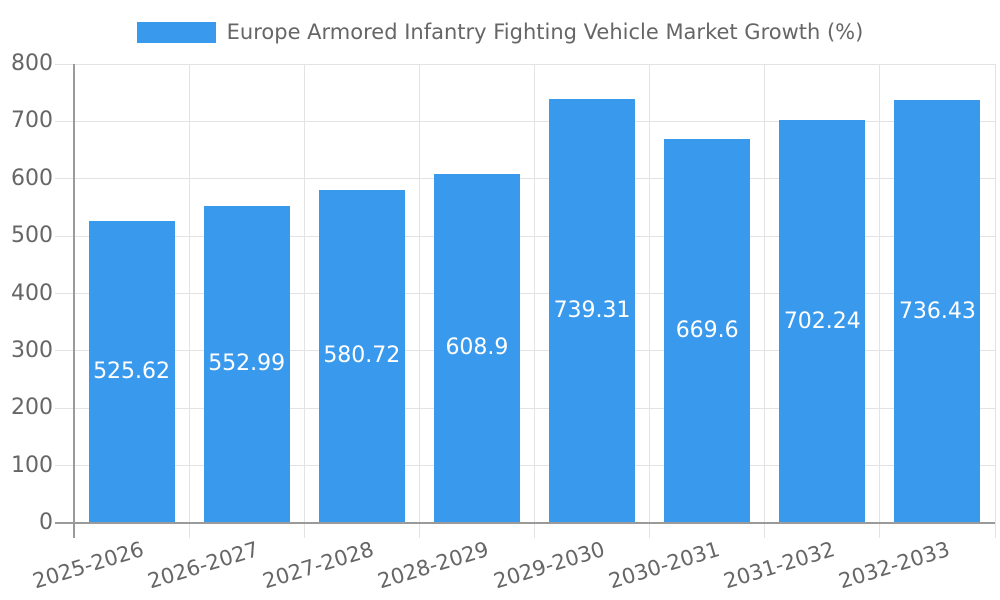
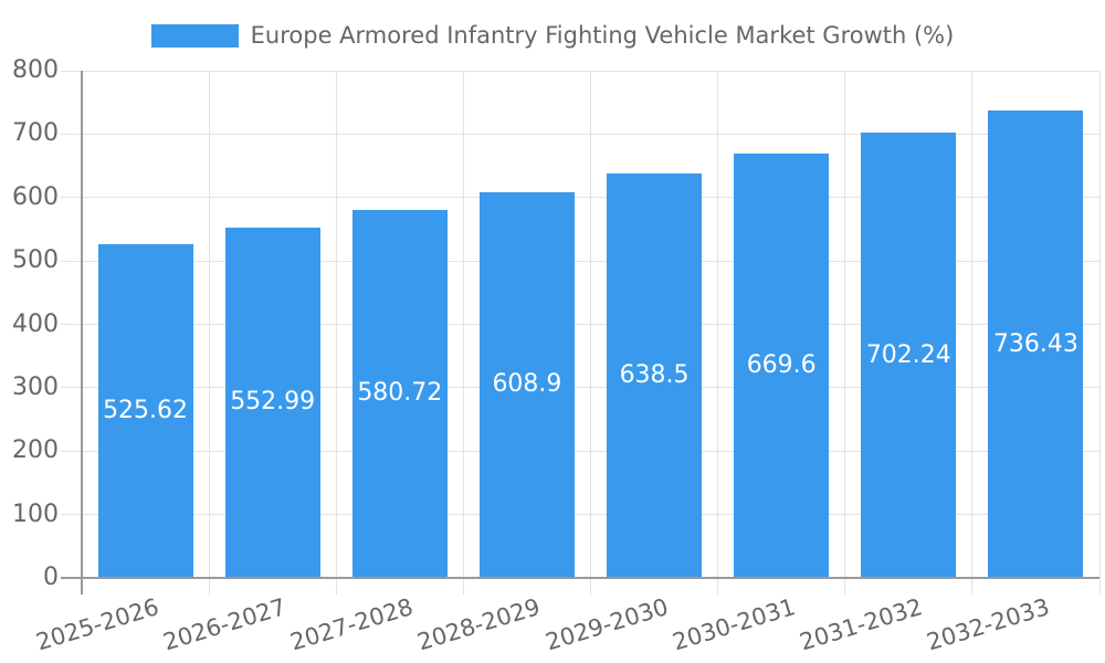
2029-2030: 739.31 -> 638.5
